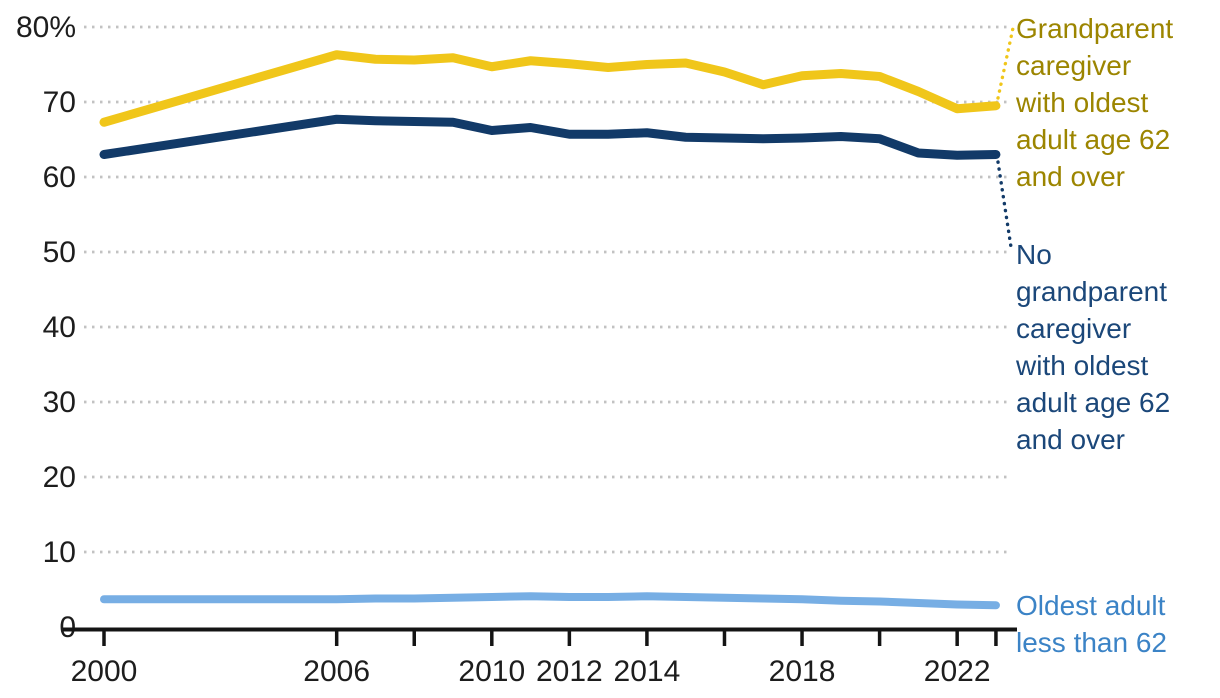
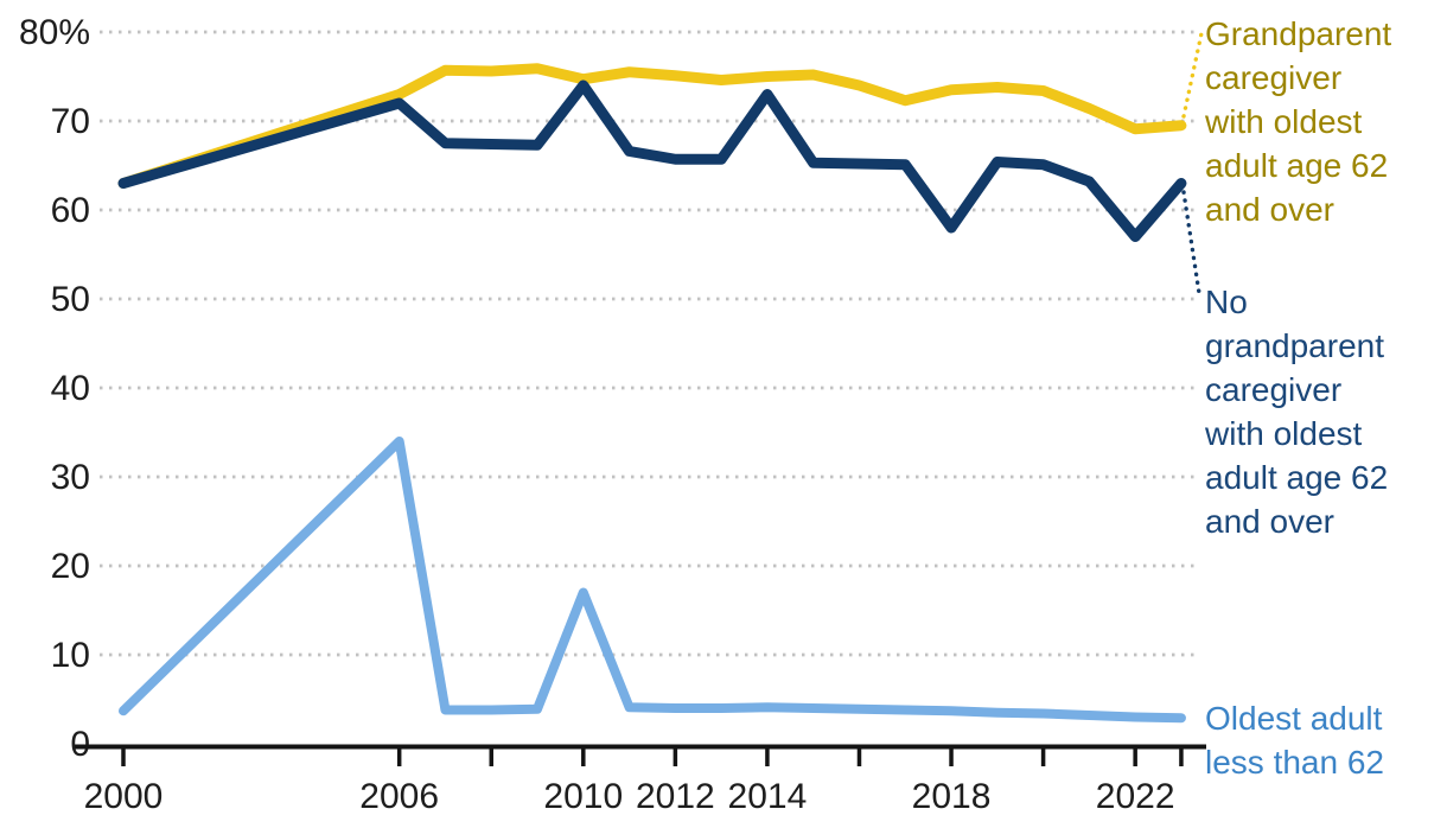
Grandparent caregiver with oldest adult age 62 and over/2000: 67% -> 63%
Grandparent caregiver with oldest adult age 62 and over/2006: 76% -> 73%
No grandparent caregiver with oldest adult age 62 and over/2006: 68% -> 72%
Oldest adult less than 62/2006: 4% -> 34%
No grandparent caregiver with oldest adult age 62 and over/2010: 66% -> 74%
Oldest adult less than 62/2010: 4% -> 17%
No grandparent caregiver with oldest adult age 62 and over/2014: 66% -> 73%
No grandparent caregiver with oldest adult age 62 and over/2018: 65% -> 58%
No grandparent caregiver with oldest adult age 62 and over/2022: 63% -> 57%
